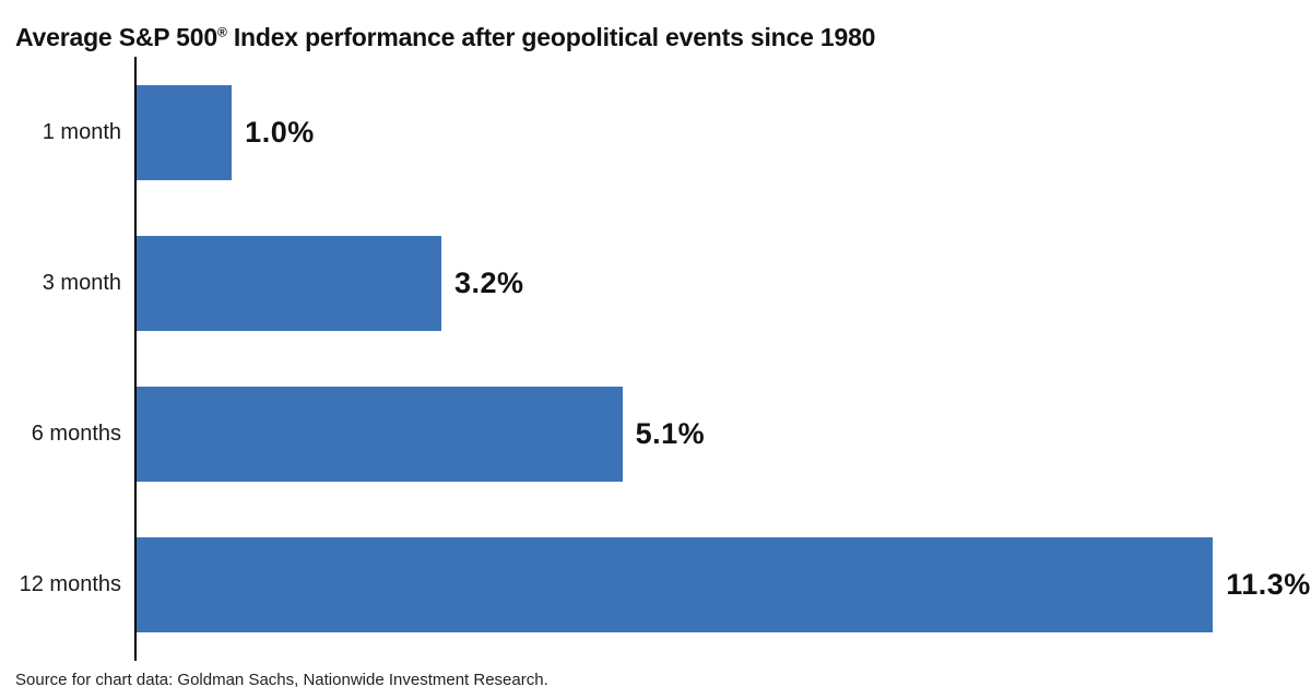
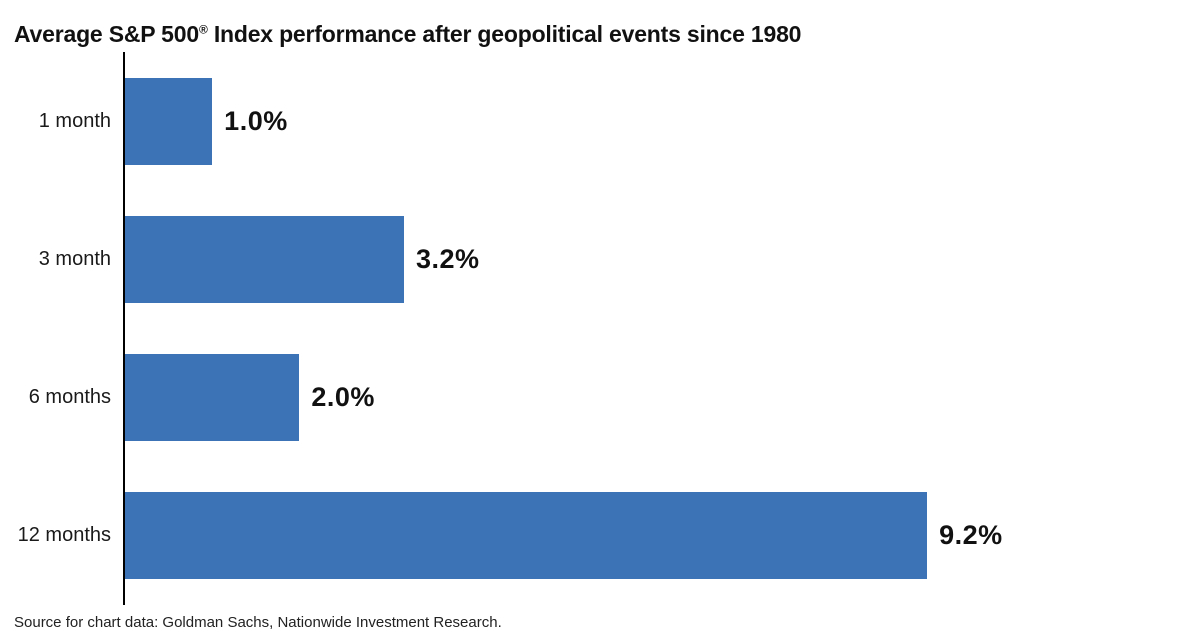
6 months: 5.1% -> 2.0%
12 months: 11.3% -> 9.2%
